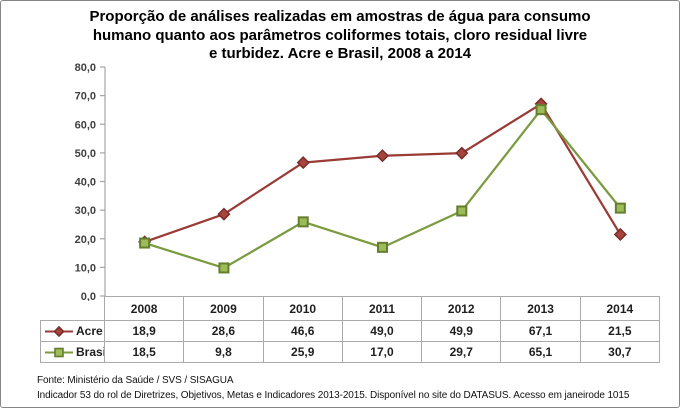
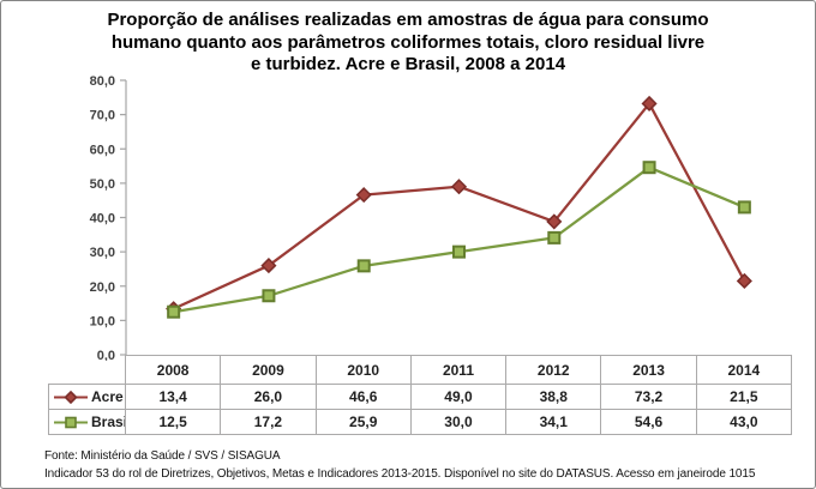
Acre/2008: 18,9 -> 13,4
Brasil/2008: 18,5 -> 12,5
Acre/2009: 28,6 -> 26,0
Brasil/2009: 9,8 -> 17,2
Brasil/2011: 17,0 -> 30,0
Acre/2012: 49,9 -> 38,8
Brasil/2012: 29,7 -> 34,1
Acre/2013: 67,1 -> 73,2
Brasil/2013: 65,1 -> 54,6
Brasil/2014: 30,7 -> 43,0
